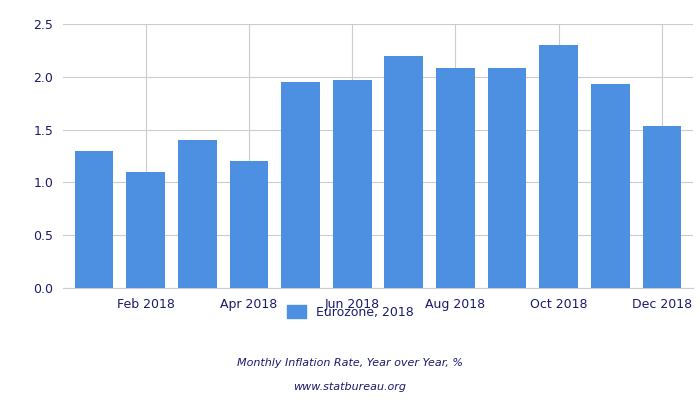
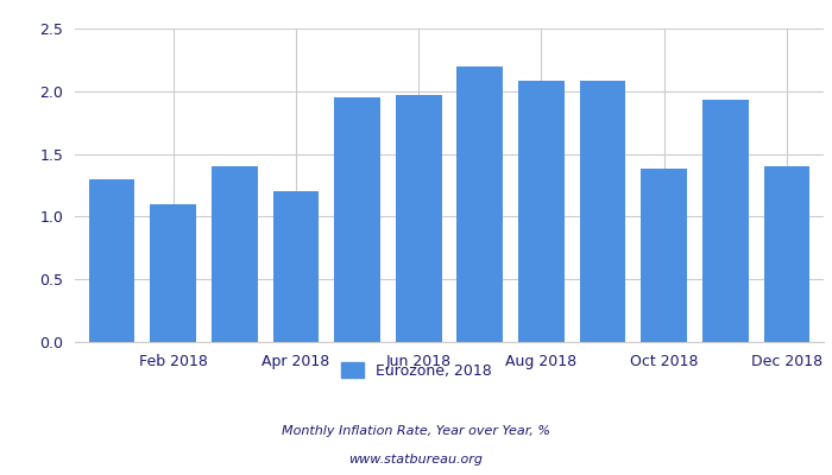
Oct 2018: 2.30 -> 1.38
Dec 2018: 1.53 -> 1.40
